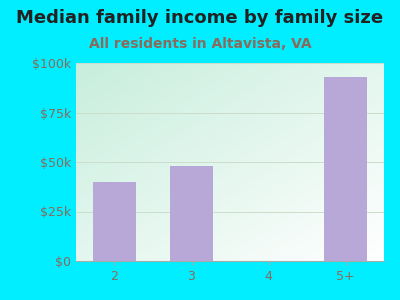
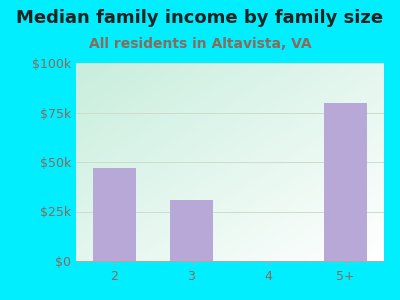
2: $40k -> $47k
3: $48k -> $31k
5+: $93k -> $80k
